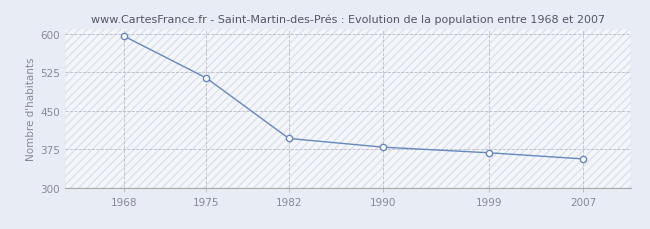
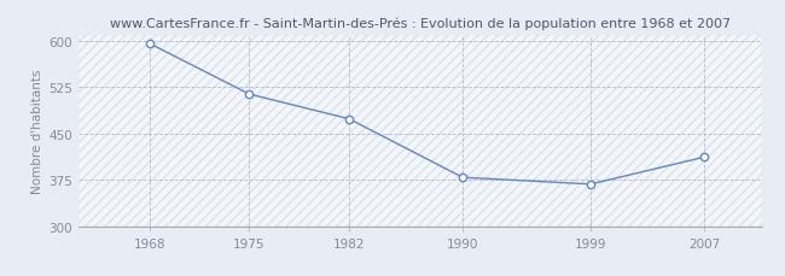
1982: 396 -> 474
2007: 356 -> 412
